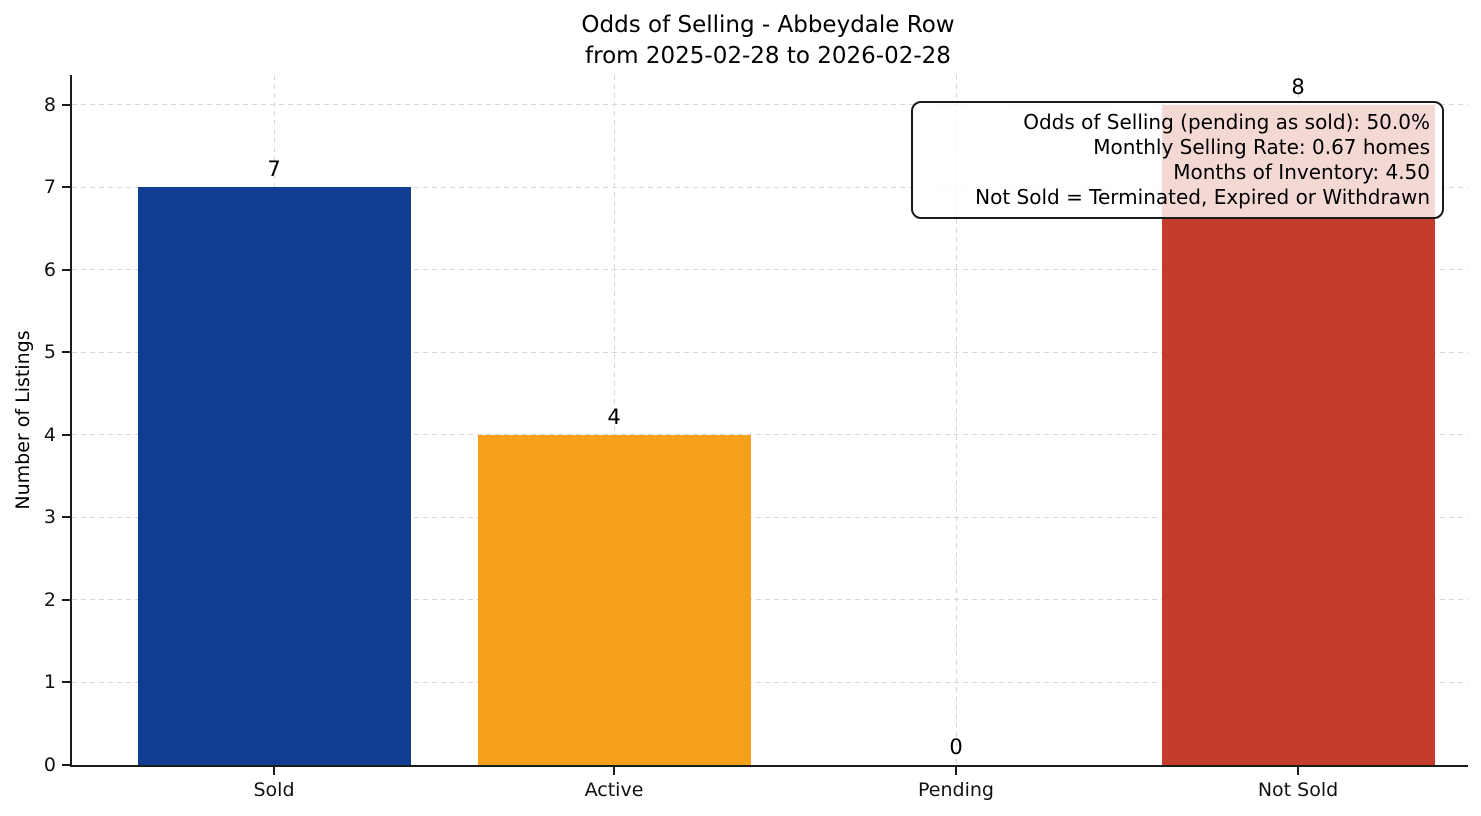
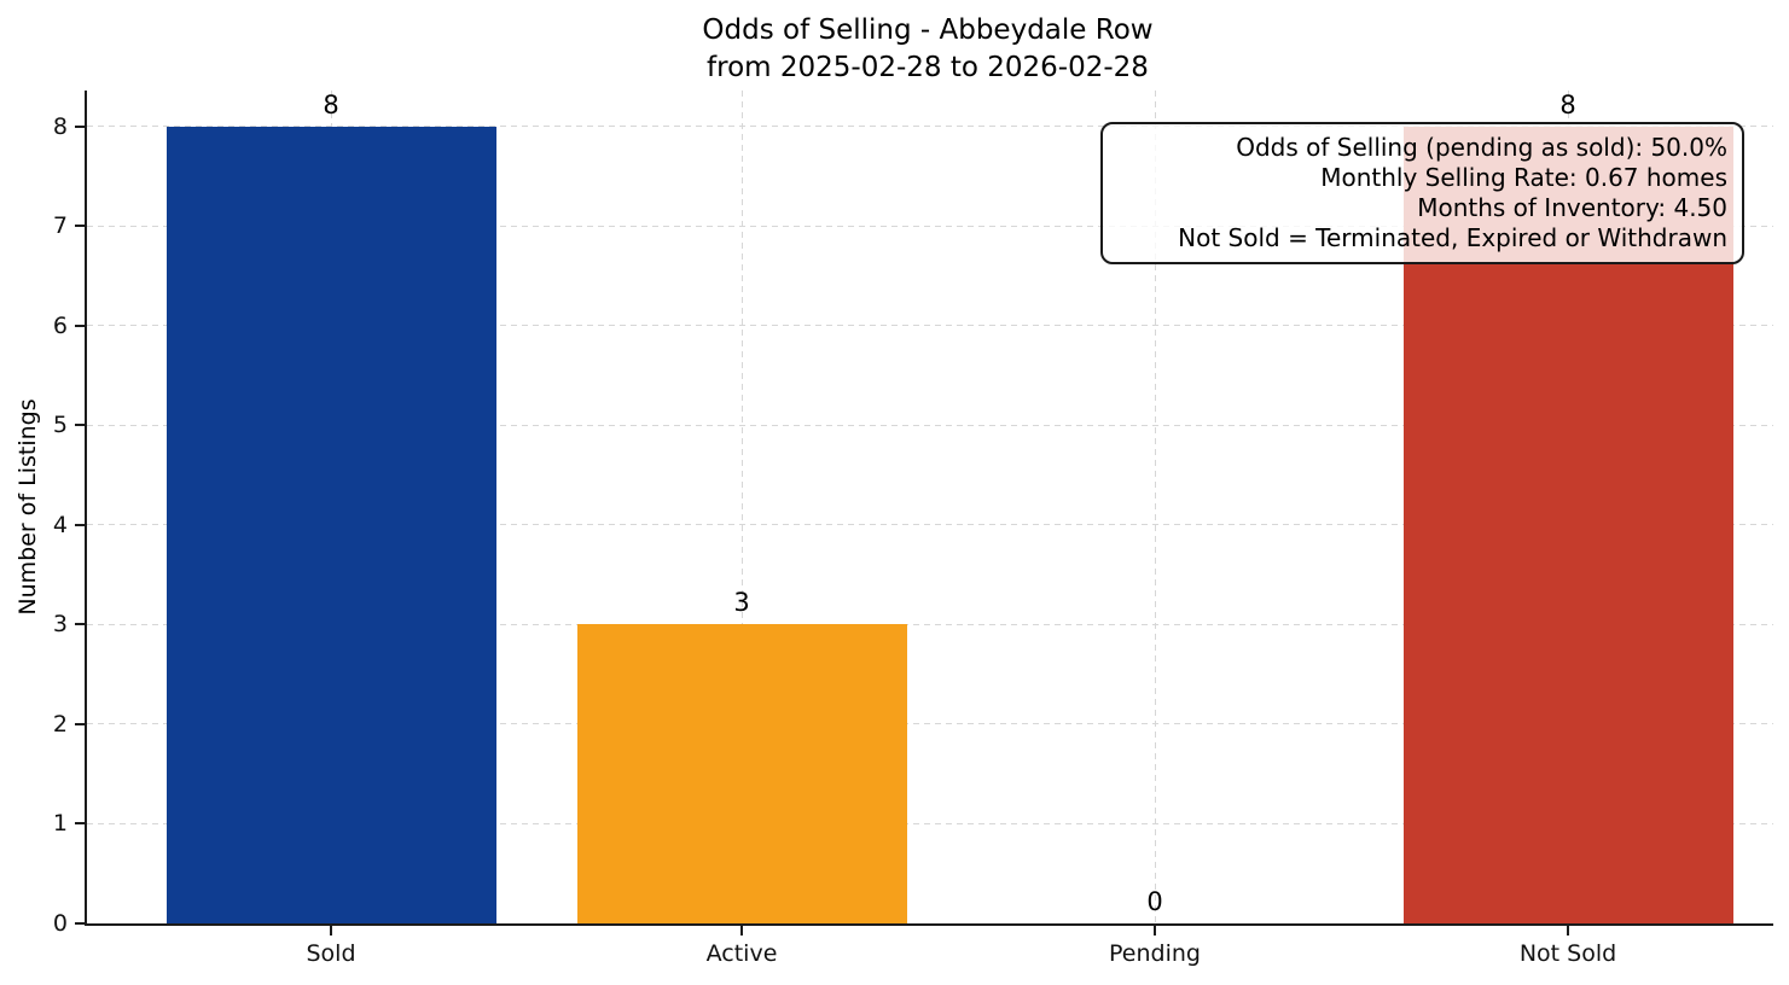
Sold: 7 -> 8
Active: 4 -> 3
